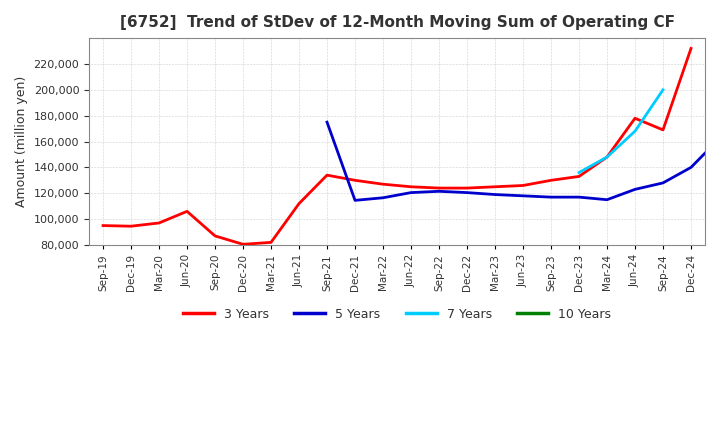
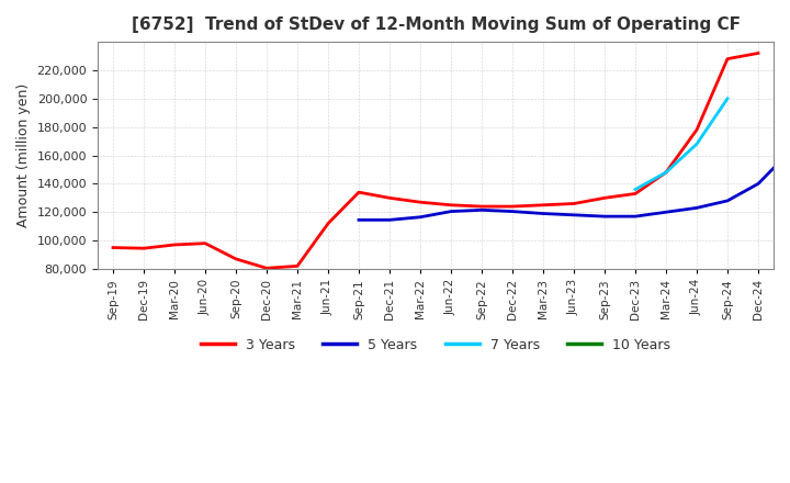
3 Years/Jun-20: 106,000 -> 98,000
5 Years/Sep-21: 175,000 -> 114,000
5 Years/Mar-24: 115,000 -> 120,000
3 Years/Sep-24: 169,000 -> 228,000
